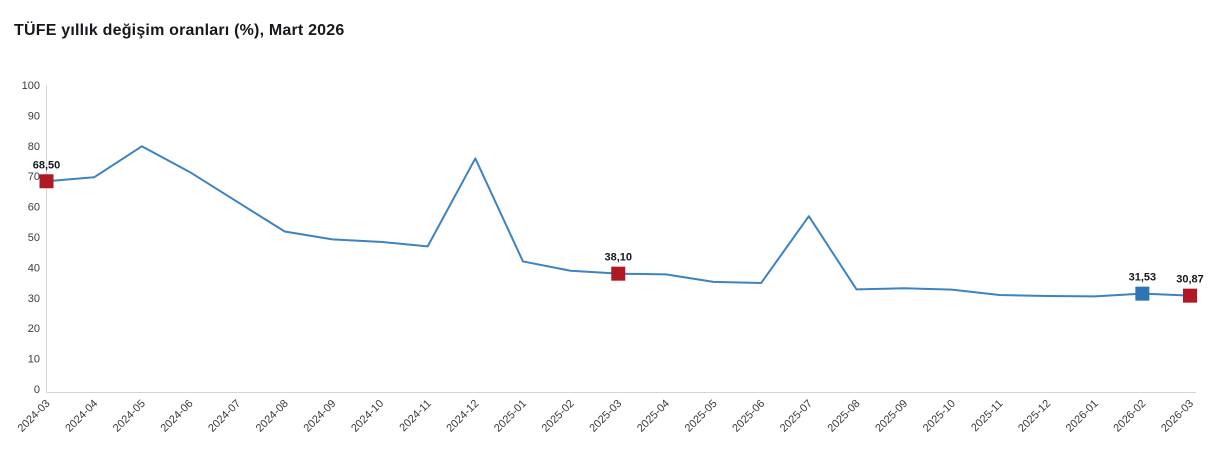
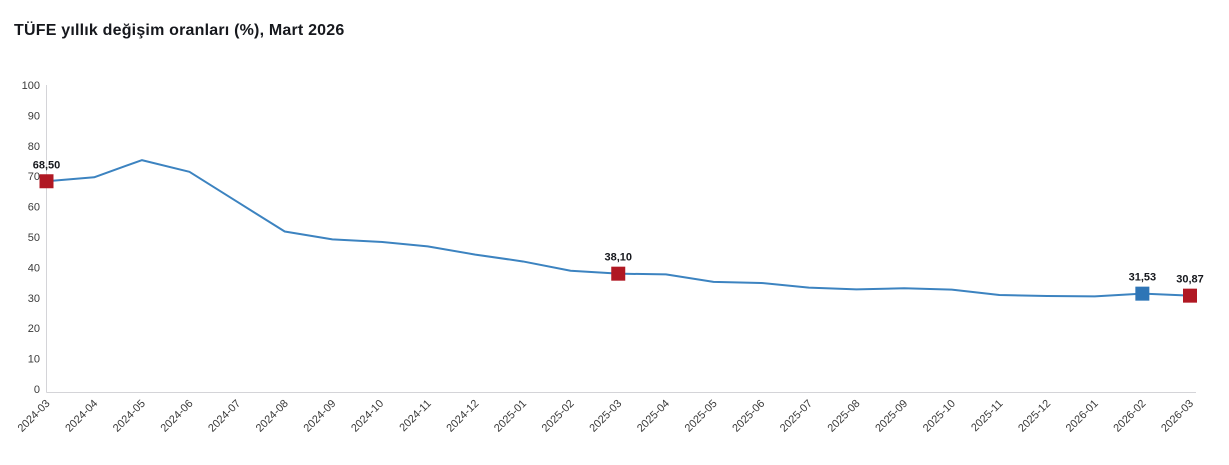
2024-05: 80 -> 75
2024-12: 76 -> 44
2025-07: 57 -> 34
